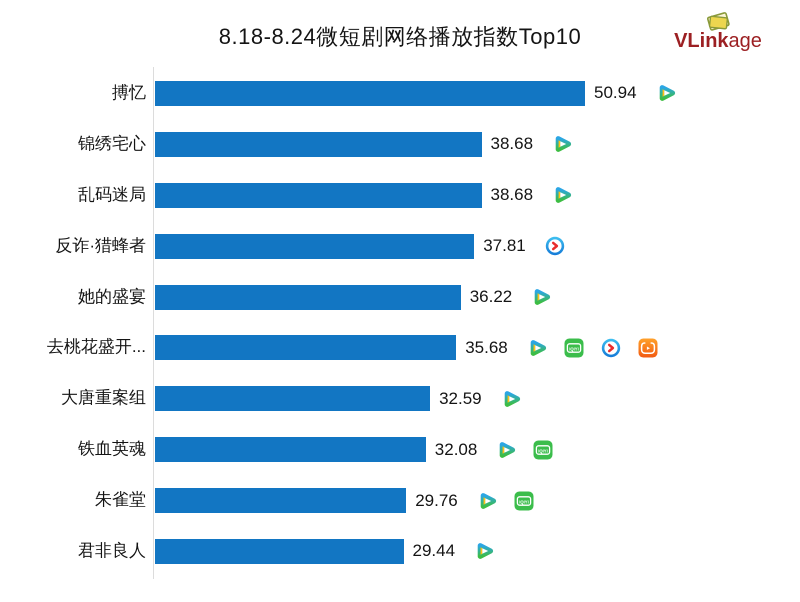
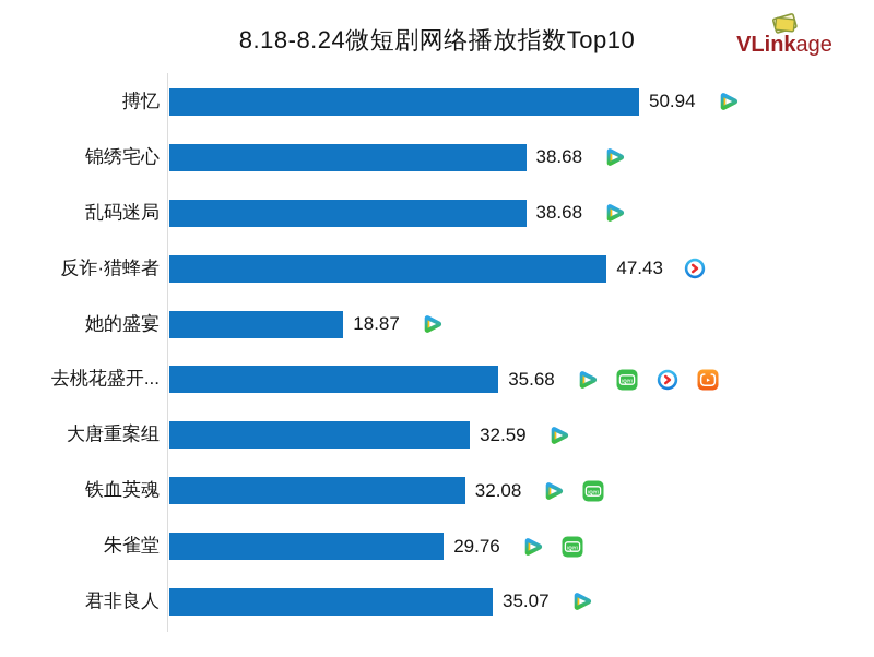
反诈·猎蜂者: 37.81 -> 47.43
她的盛宴: 36.22 -> 18.87
君非良人: 29.44 -> 35.07
